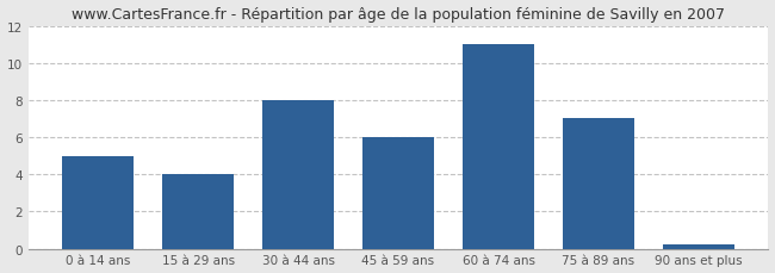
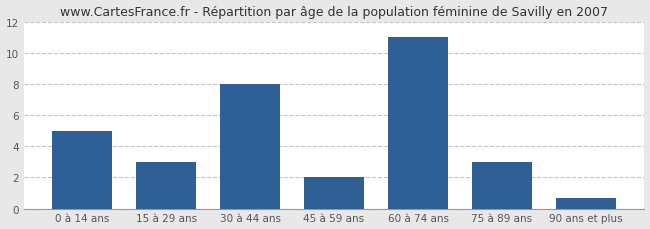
15 à 29 ans: 4.0 -> 3.0
45 à 59 ans: 6.0 -> 2.0
75 à 89 ans: 7.0 -> 3.0
90 ans et plus: 0.2 -> 0.7
